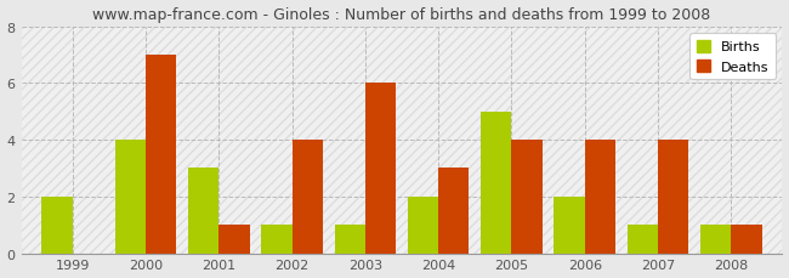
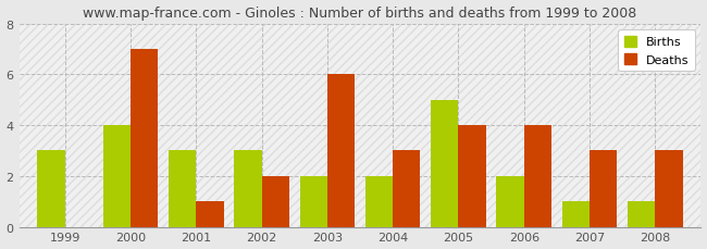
Births/1999: 2 -> 3
Births/2002: 1 -> 3
Deaths/2002: 4 -> 2
Births/2003: 1 -> 2
Deaths/2007: 4 -> 3
Deaths/2008: 1 -> 3
